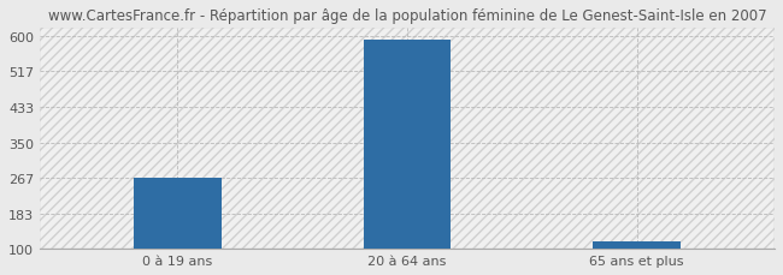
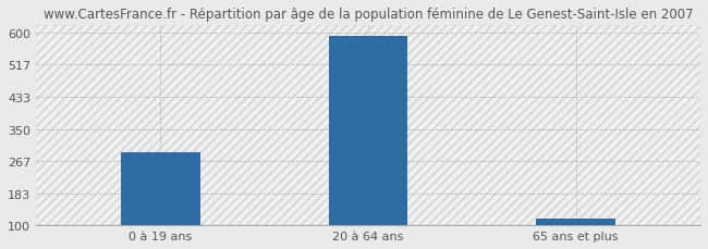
0 à 19 ans: 267 -> 290
